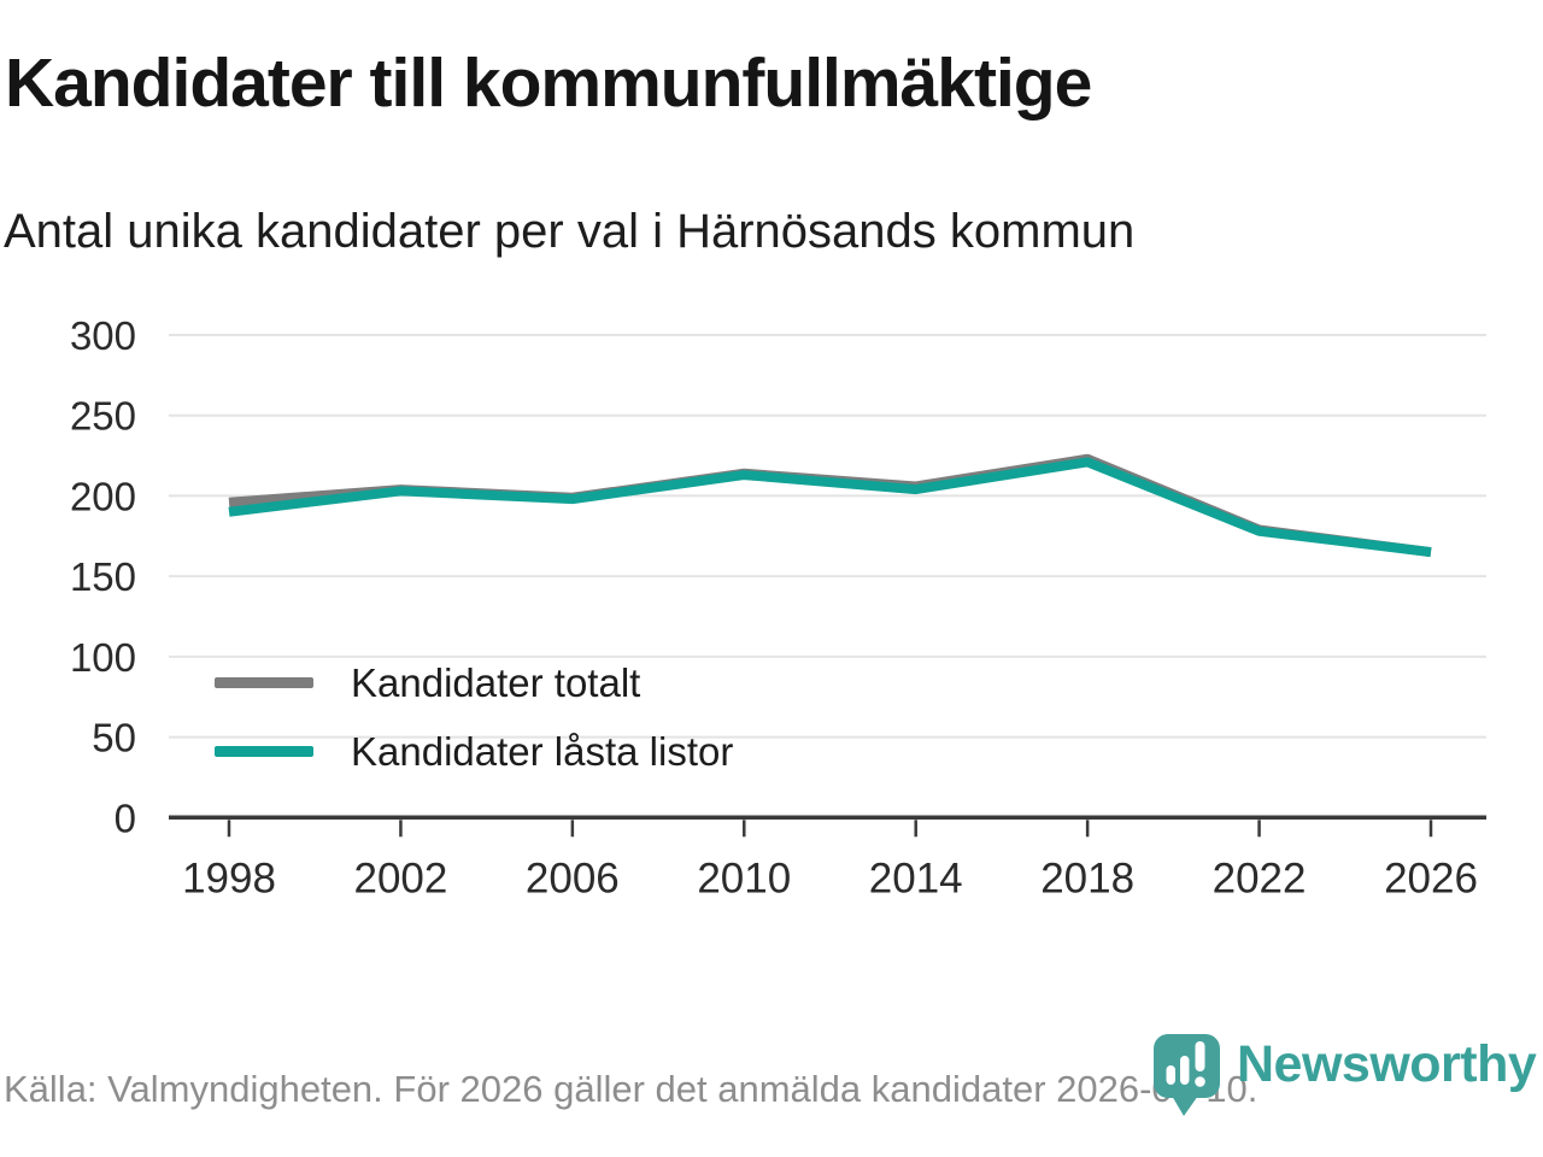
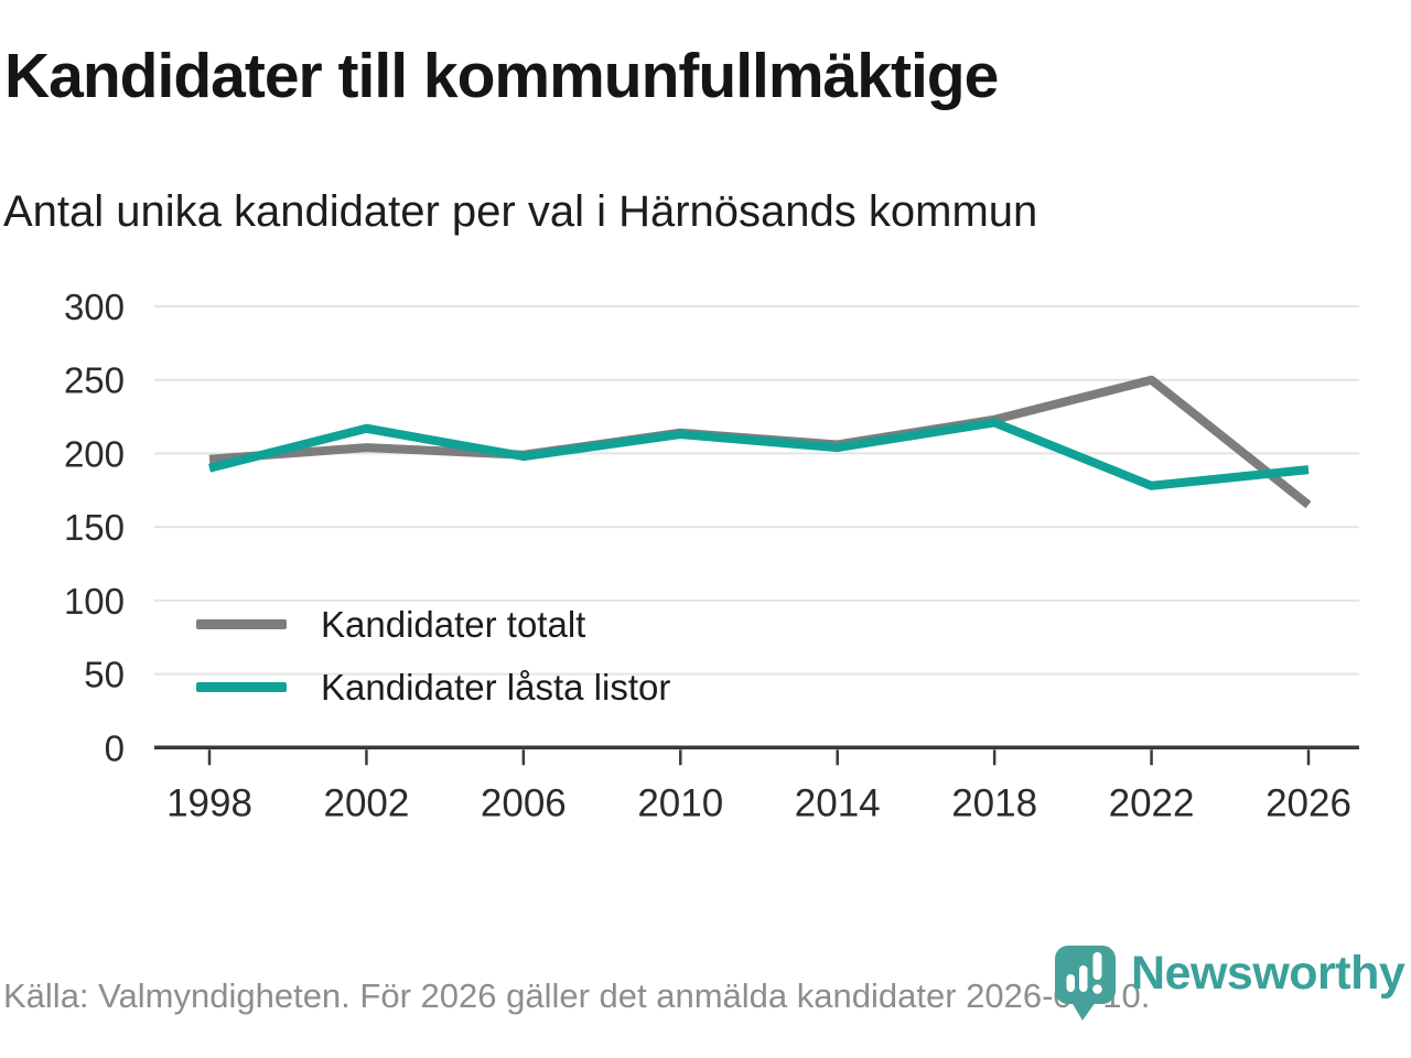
Kandidater låsta listor/2002: 203 -> 217
Kandidater totalt/2022: 179 -> 250
Kandidater låsta listor/2026: 165 -> 189
